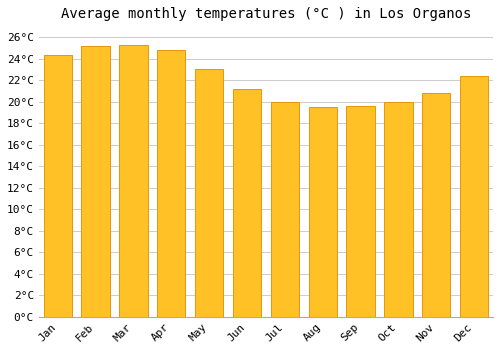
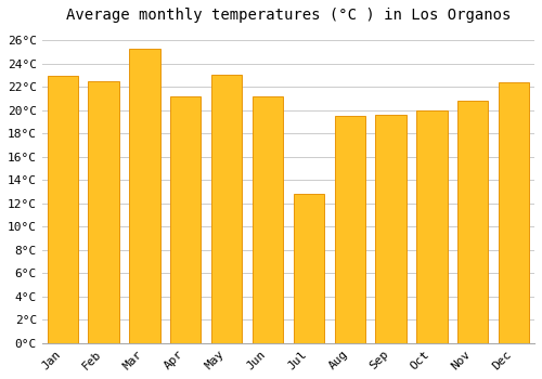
Jan: 24.3°C -> 22.9°C
Feb: 25.2°C -> 22.5°C
Apr: 24.8°C -> 21.2°C
Jul: 20.0°C -> 12.8°C
